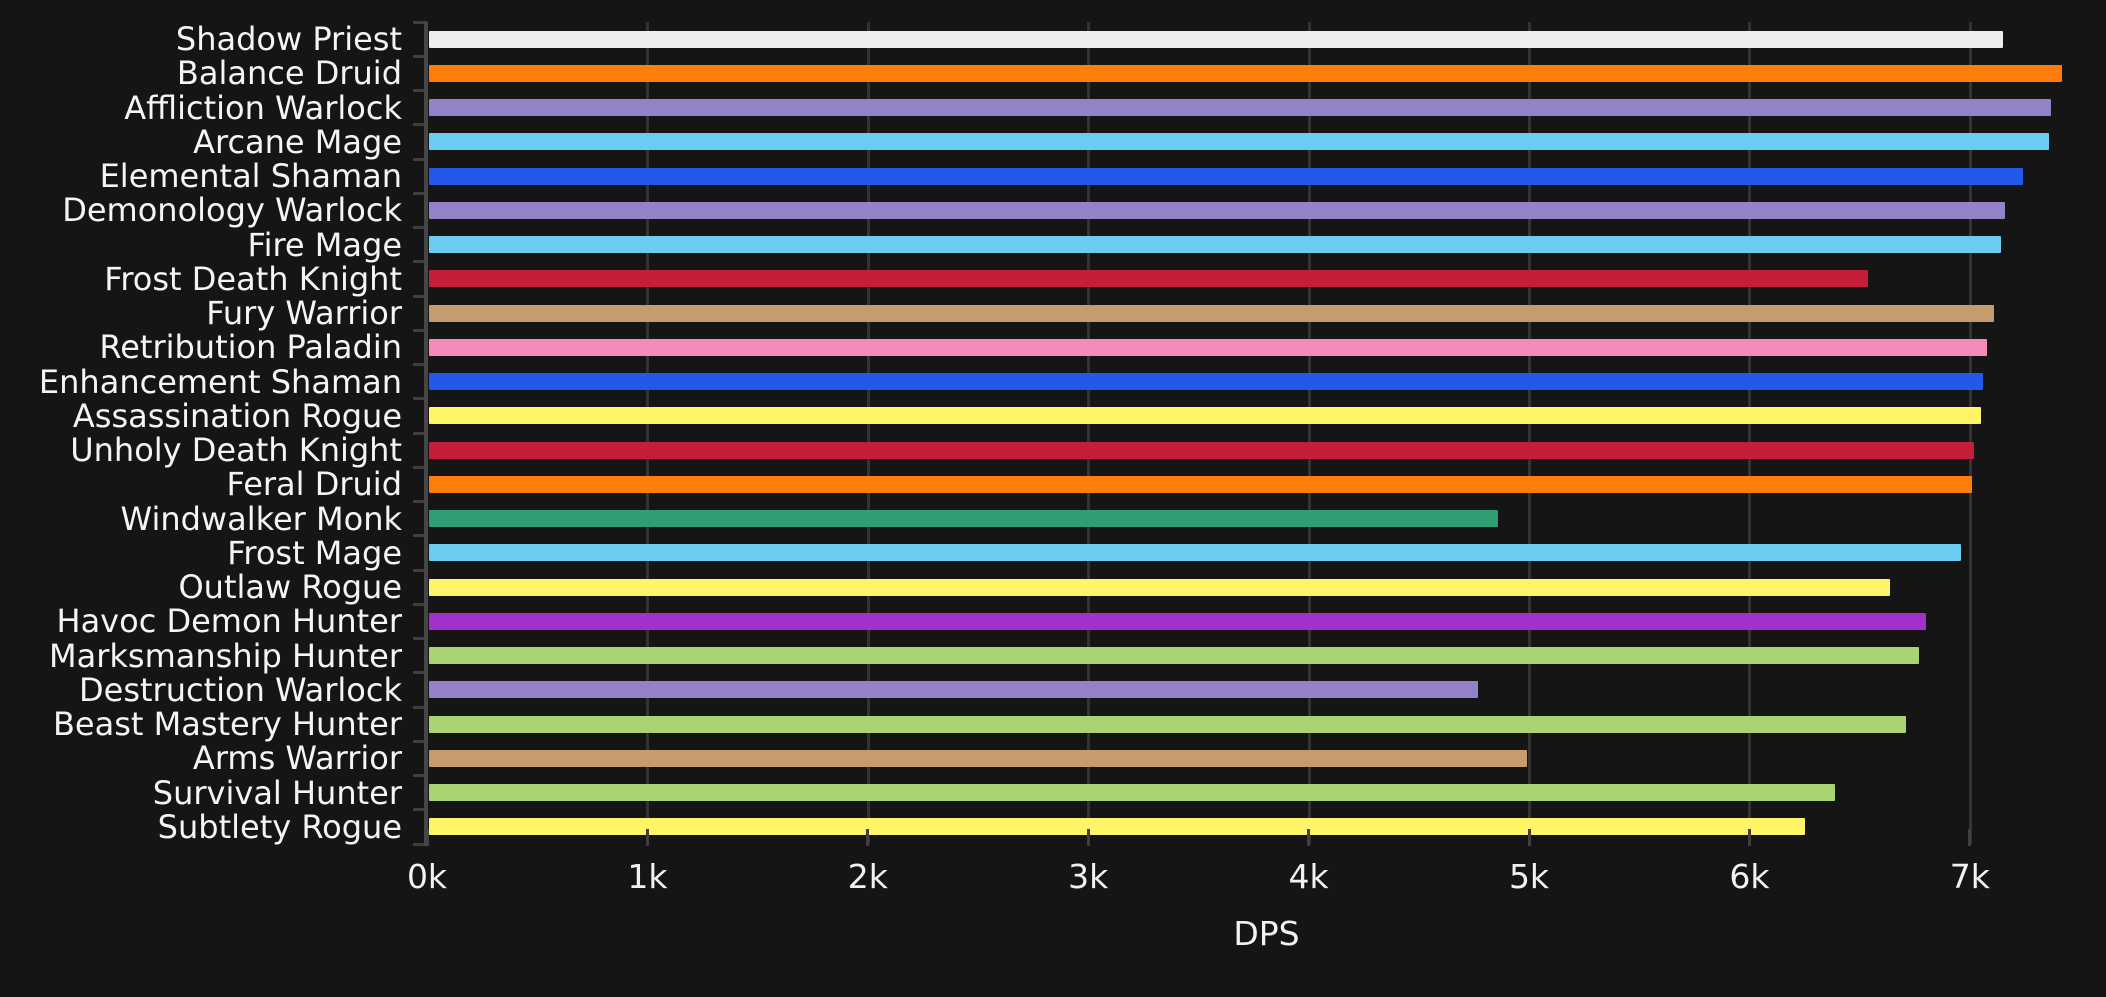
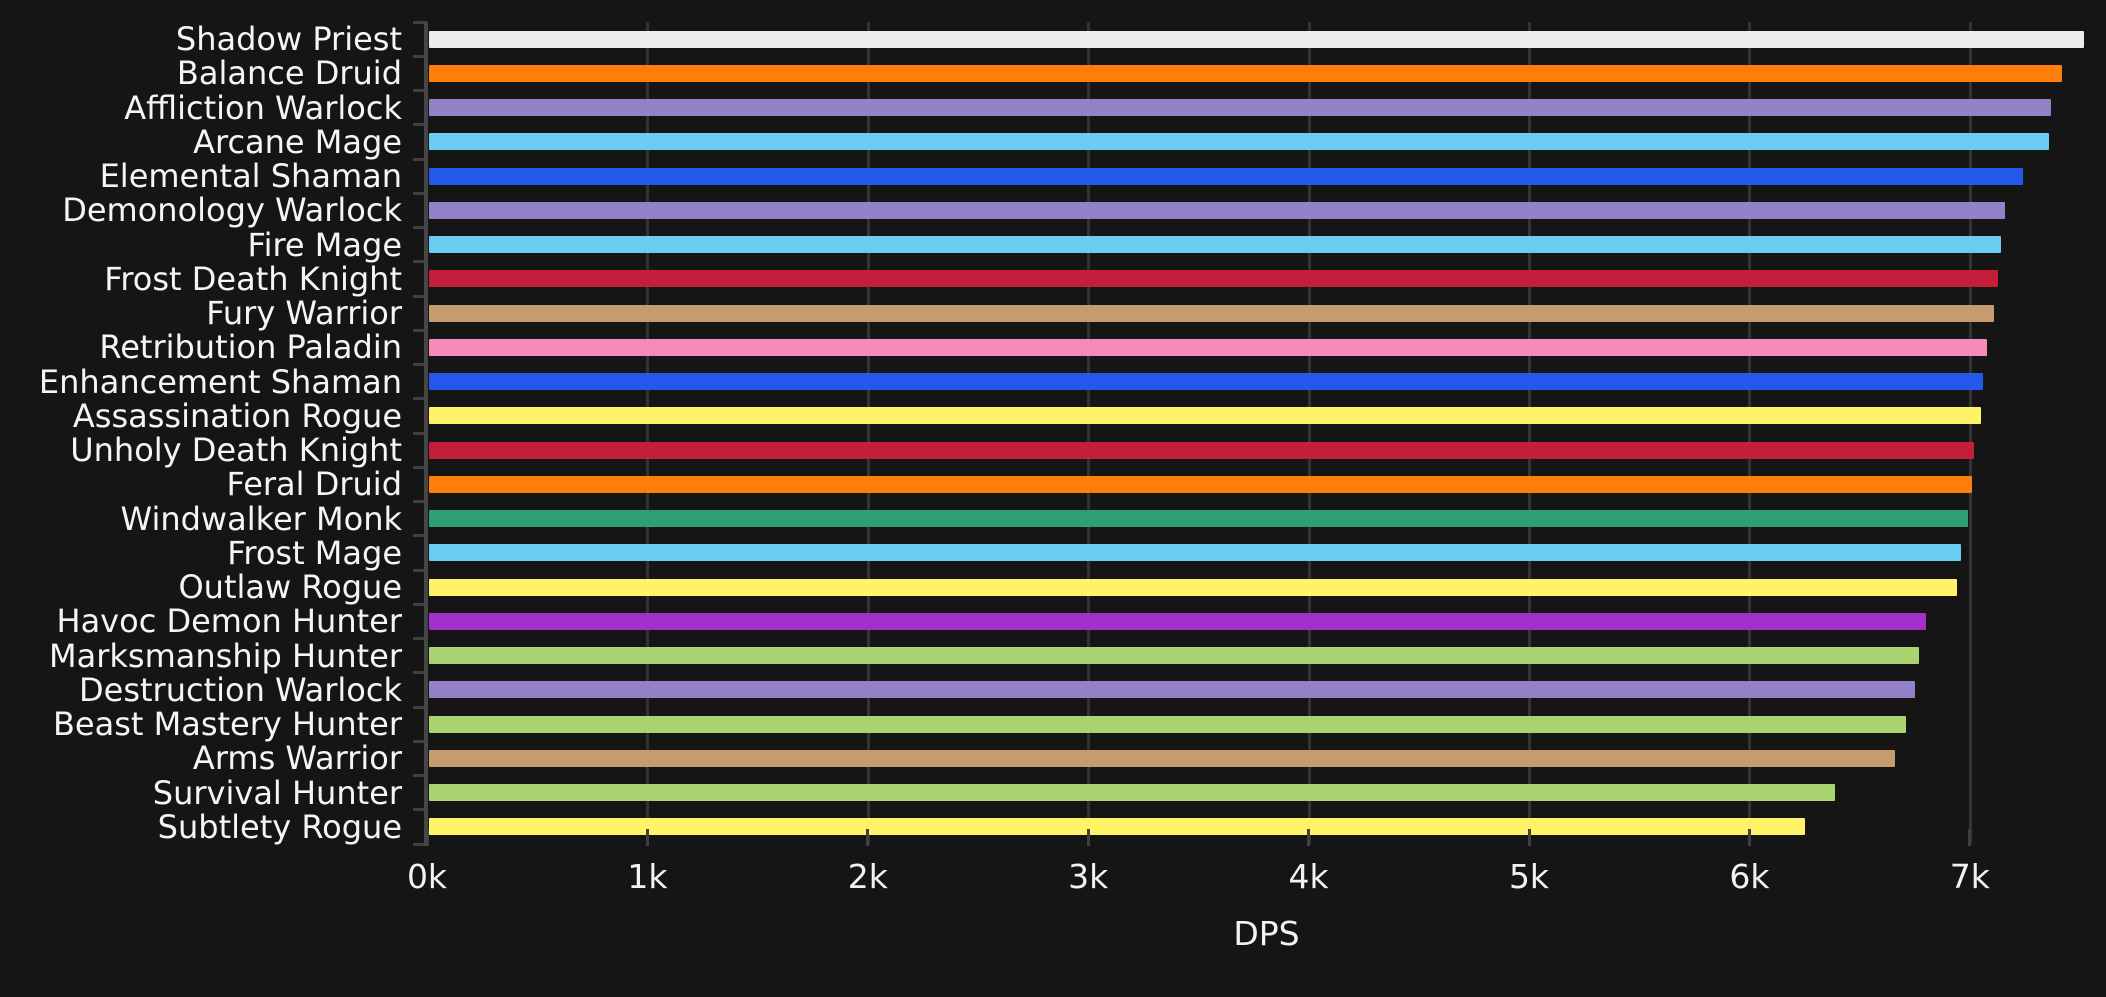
Shadow Priest: 7.15k -> 7.52k
Frost Death Knight: 6.54k -> 7.13k
Windwalker Monk: 4.86k -> 6.99k
Outlaw Rogue: 6.64k -> 6.94k
Destruction Warlock: 4.77k -> 6.75k
Arms Warrior: 4.99k -> 6.66k
